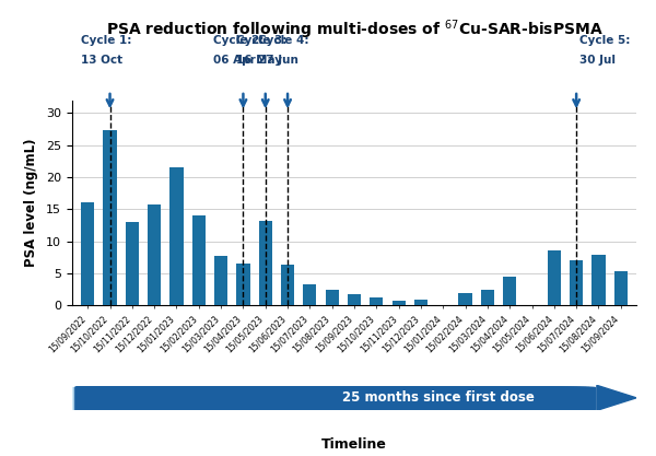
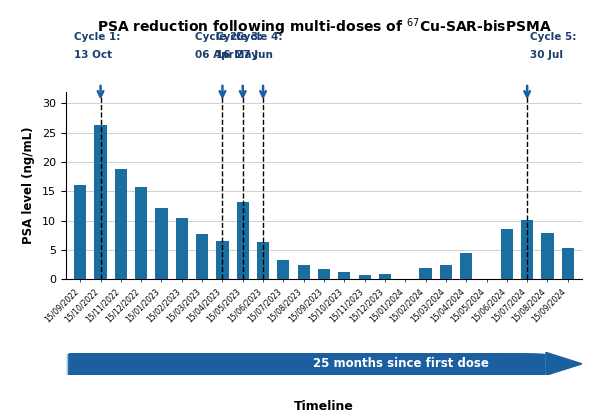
15/10/2022: 27.4 -> 26.3
15/11/2022: 13.0 -> 18.9
15/01/2023: 21.6 -> 12.2
15/02/2023: 14.0 -> 10.4
15/07/2024: 7.0 -> 10.2
